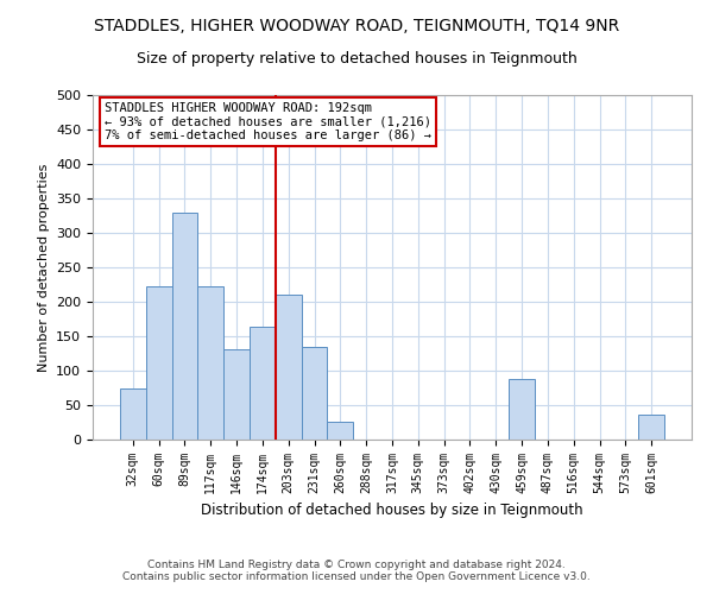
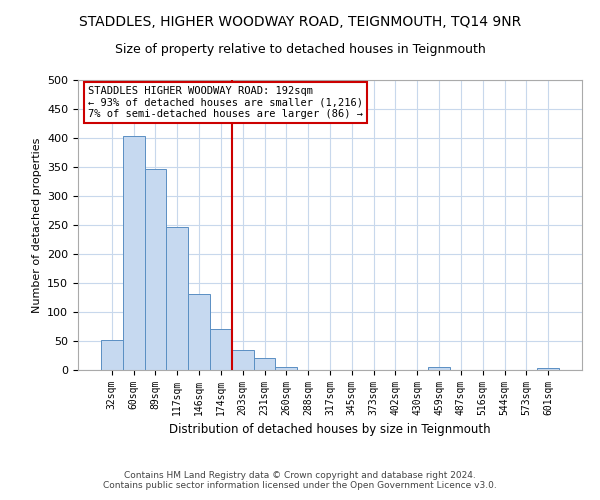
32sqm: 74 -> 51
60sqm: 222 -> 404
89sqm: 330 -> 347
117sqm: 222 -> 246
174sqm: 164 -> 70
203sqm: 210 -> 35
231sqm: 134 -> 21
260sqm: 26 -> 6
459sqm: 88 -> 5
601sqm: 36 -> 3
